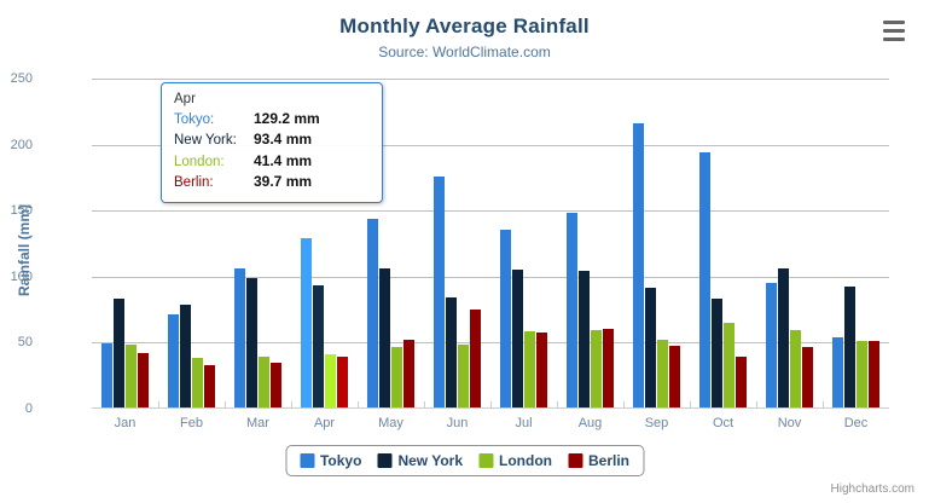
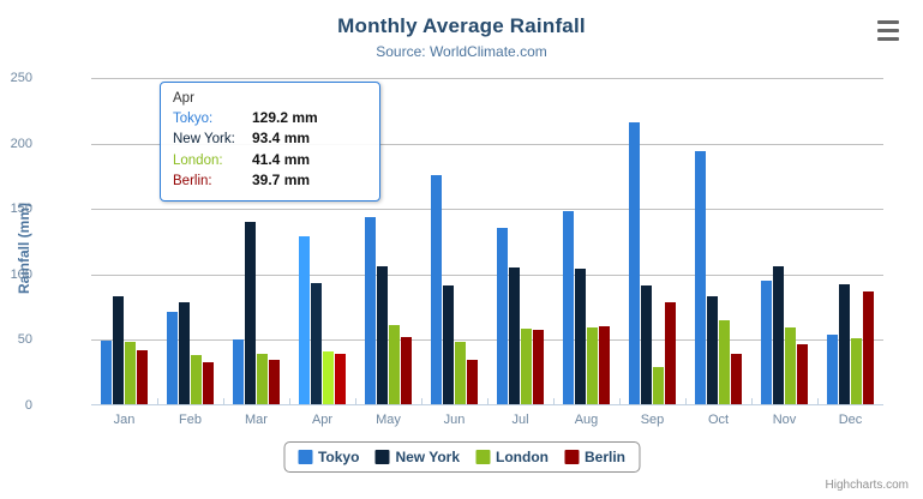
Tokyo/Mar: 106 -> 50
New York/Mar: 98 -> 140
London/May: 47 -> 61
New York/Jun: 84 -> 92
Berlin/Jun: 76 -> 35
London/Sep: 52 -> 29
Berlin/Sep: 48 -> 79
Berlin/Dec: 51 -> 87
